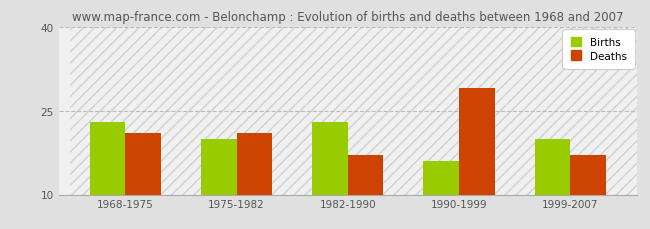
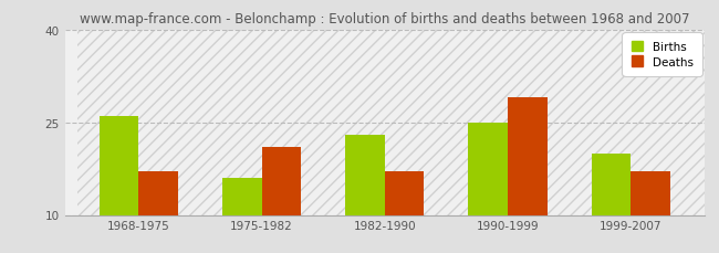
Births/1968-1975: 23 -> 26
Deaths/1968-1975: 21 -> 17
Births/1975-1982: 20 -> 16
Births/1990-1999: 16 -> 25
